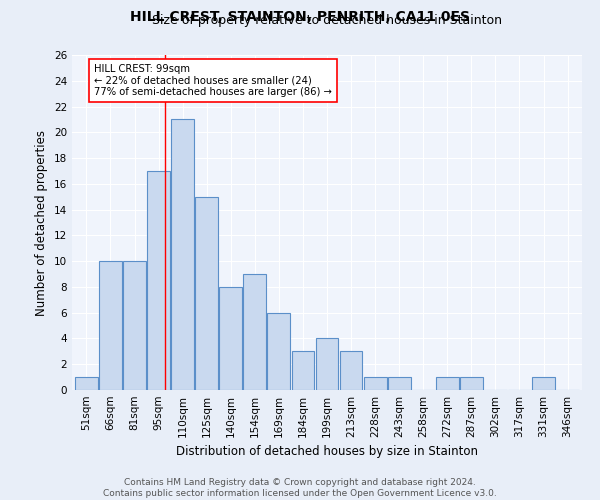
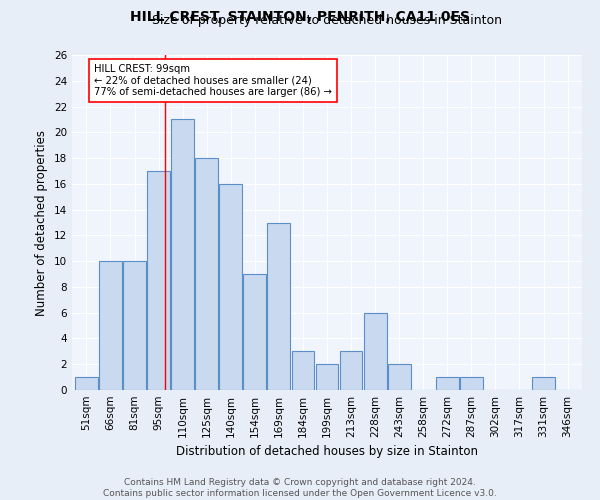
125sqm: 15 -> 18
140sqm: 8 -> 16
169sqm: 6 -> 13
199sqm: 4 -> 2
228sqm: 1 -> 6
243sqm: 1 -> 2
